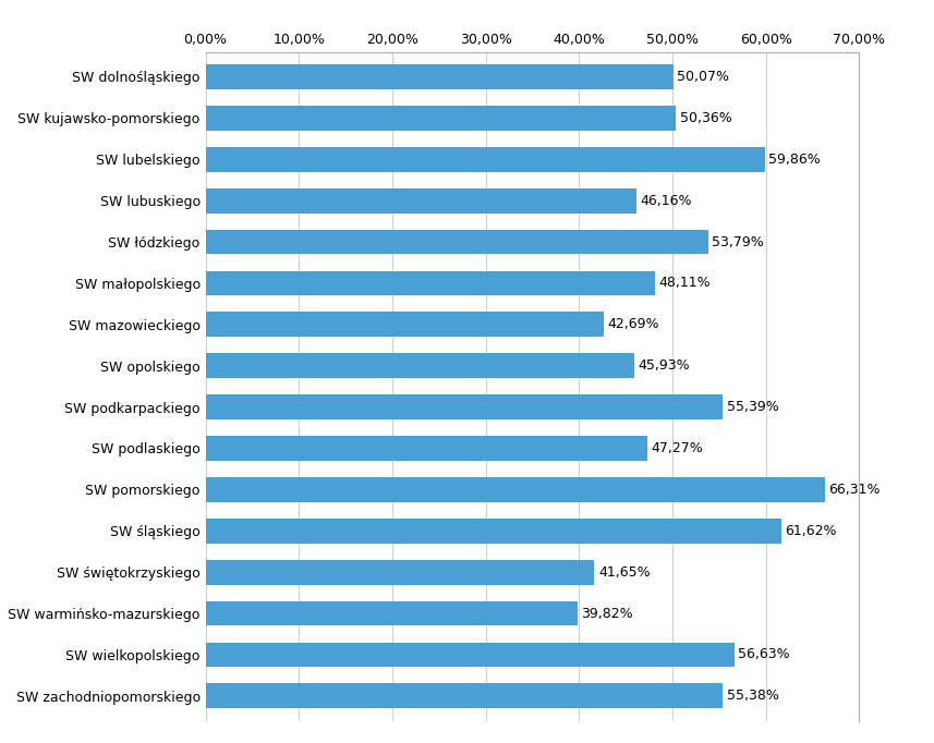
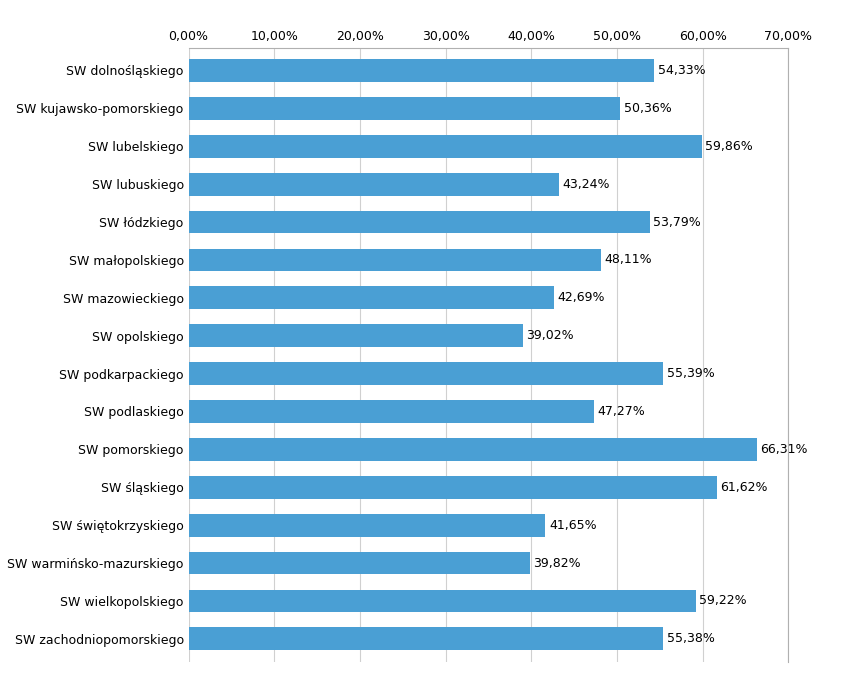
SW dolnośląskiego: 50,07% -> 54,33%
SW lubuskiego: 46,16% -> 43,24%
SW opolskiego: 45,93% -> 39,02%
SW wielkopolskiego: 56,63% -> 59,22%
